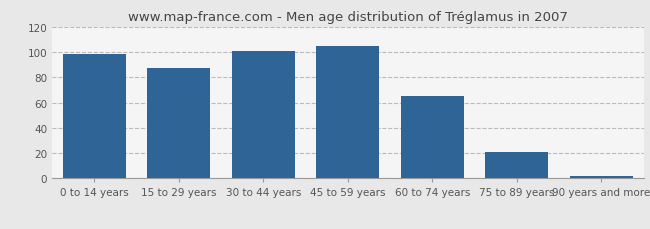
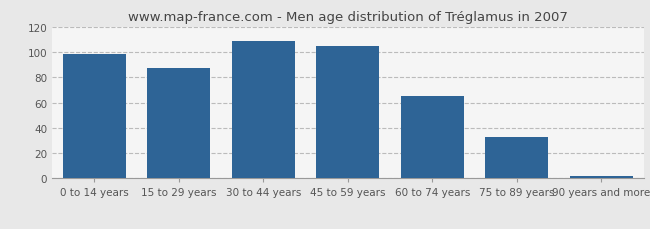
30 to 44 years: 101 -> 109
75 to 89 years: 21 -> 33
